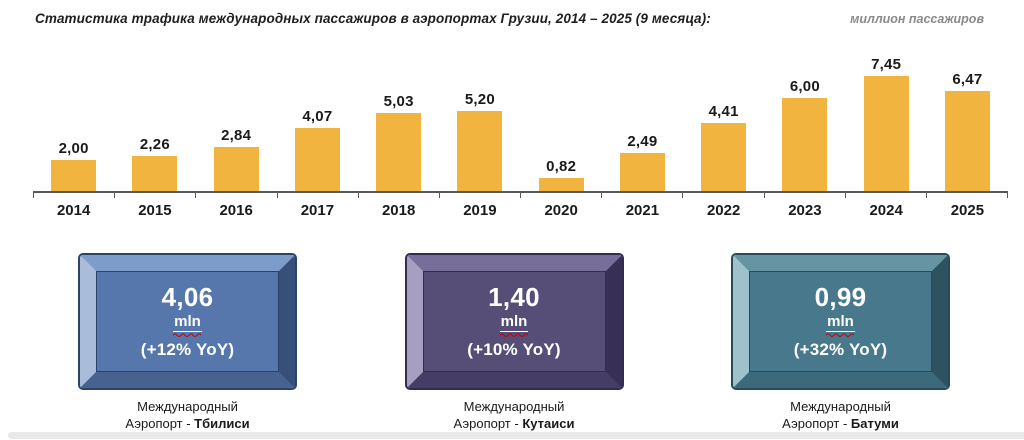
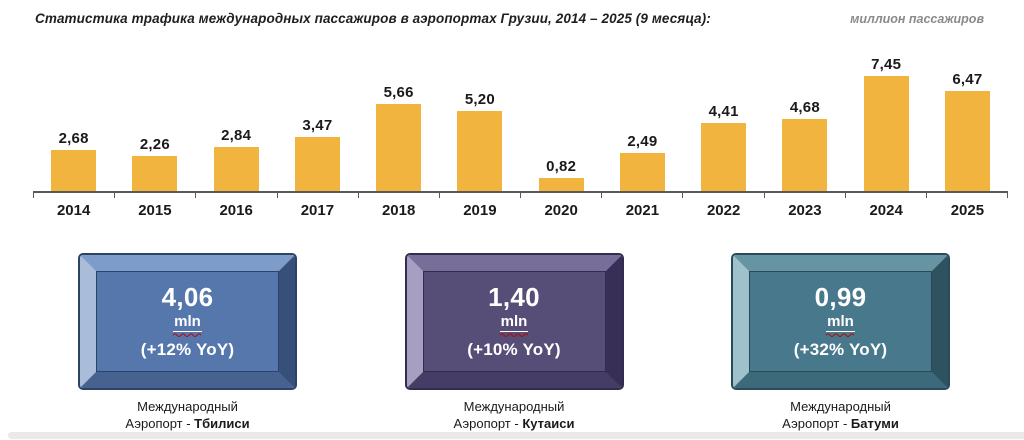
2014: 2,00 -> 2,68
2017: 4,07 -> 3,47
2018: 5,03 -> 5,66
2023: 6,00 -> 4,68
